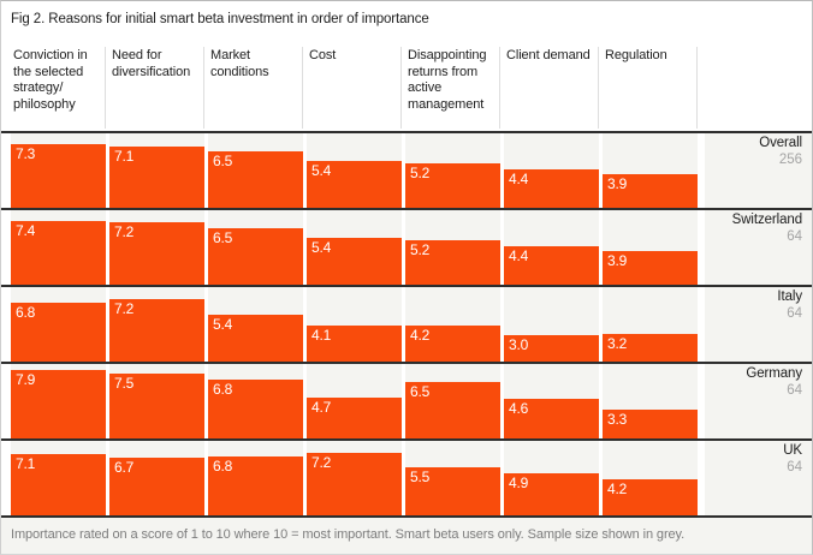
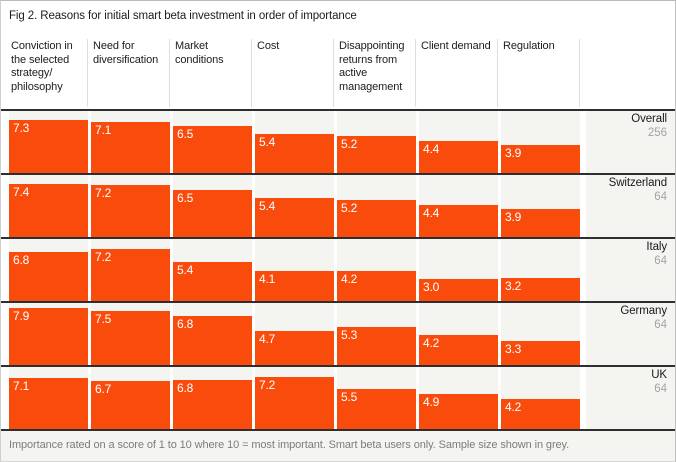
Germany/Disappointing returns from active management: 6.5 -> 5.3
Germany/Client demand: 4.6 -> 4.2
